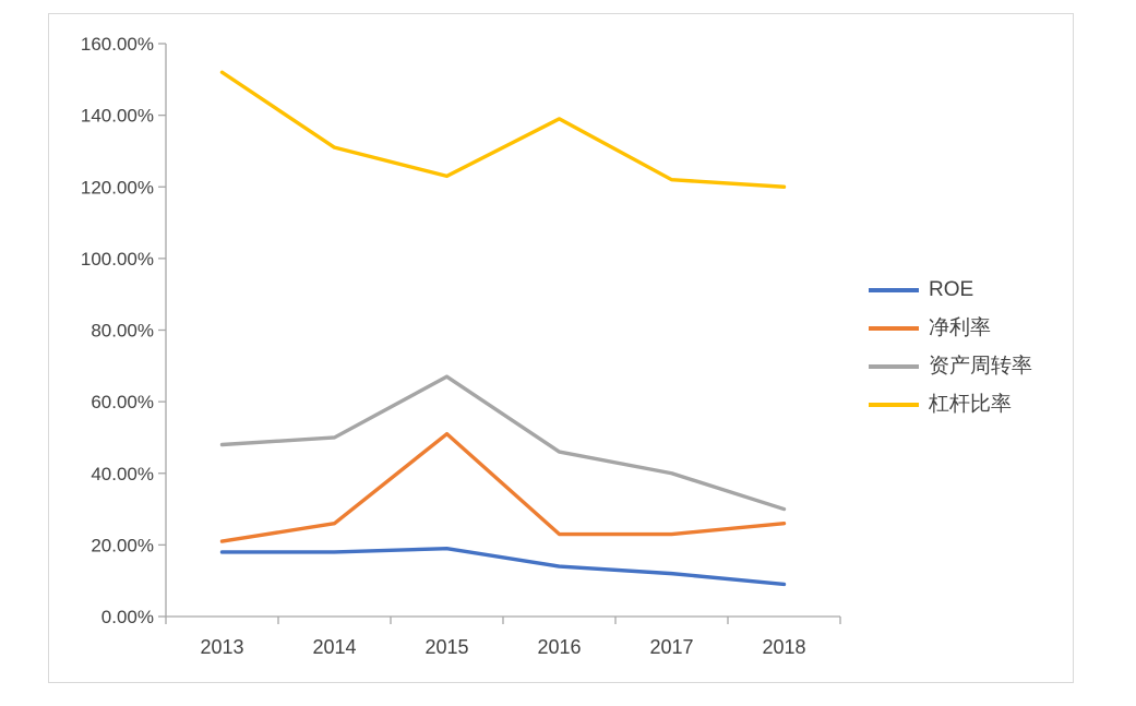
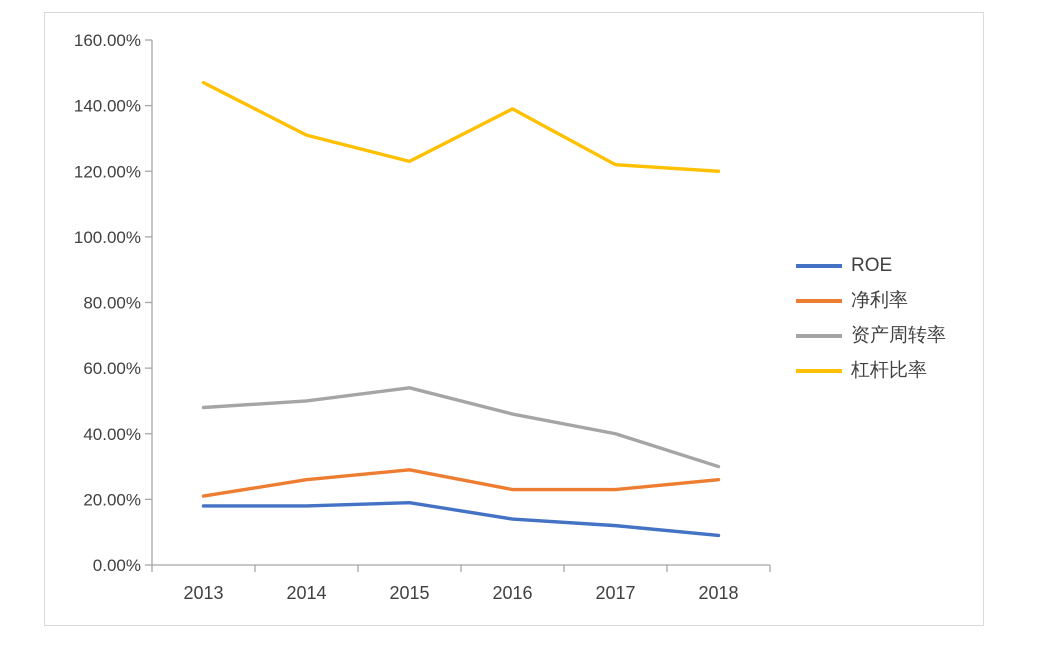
杠杆比率/2013: 152% -> 147%
净利率/2015: 51% -> 29%
资产周转率/2015: 67% -> 54%
